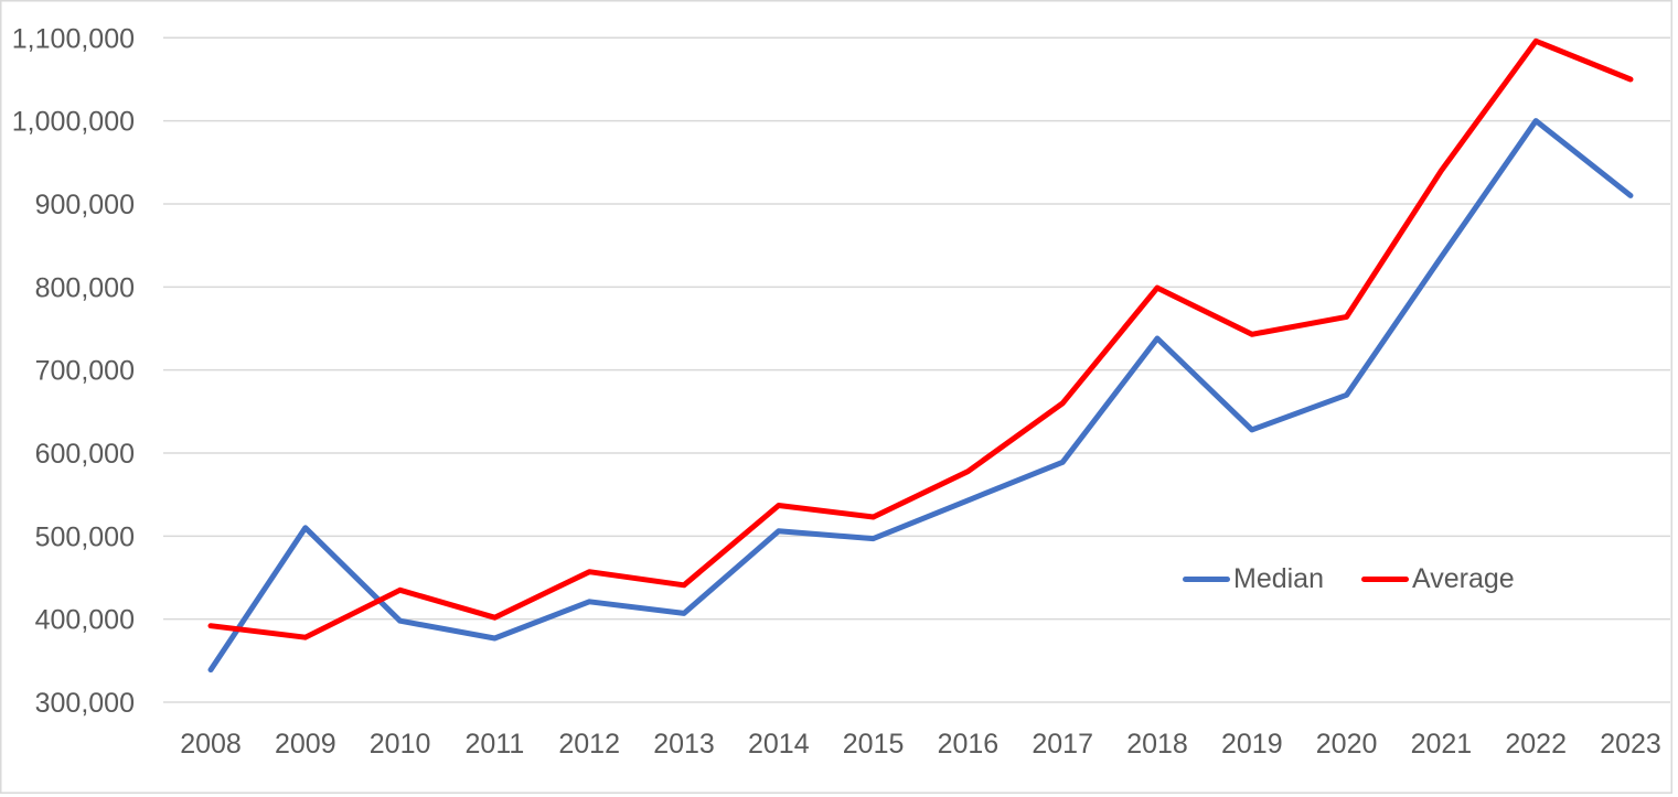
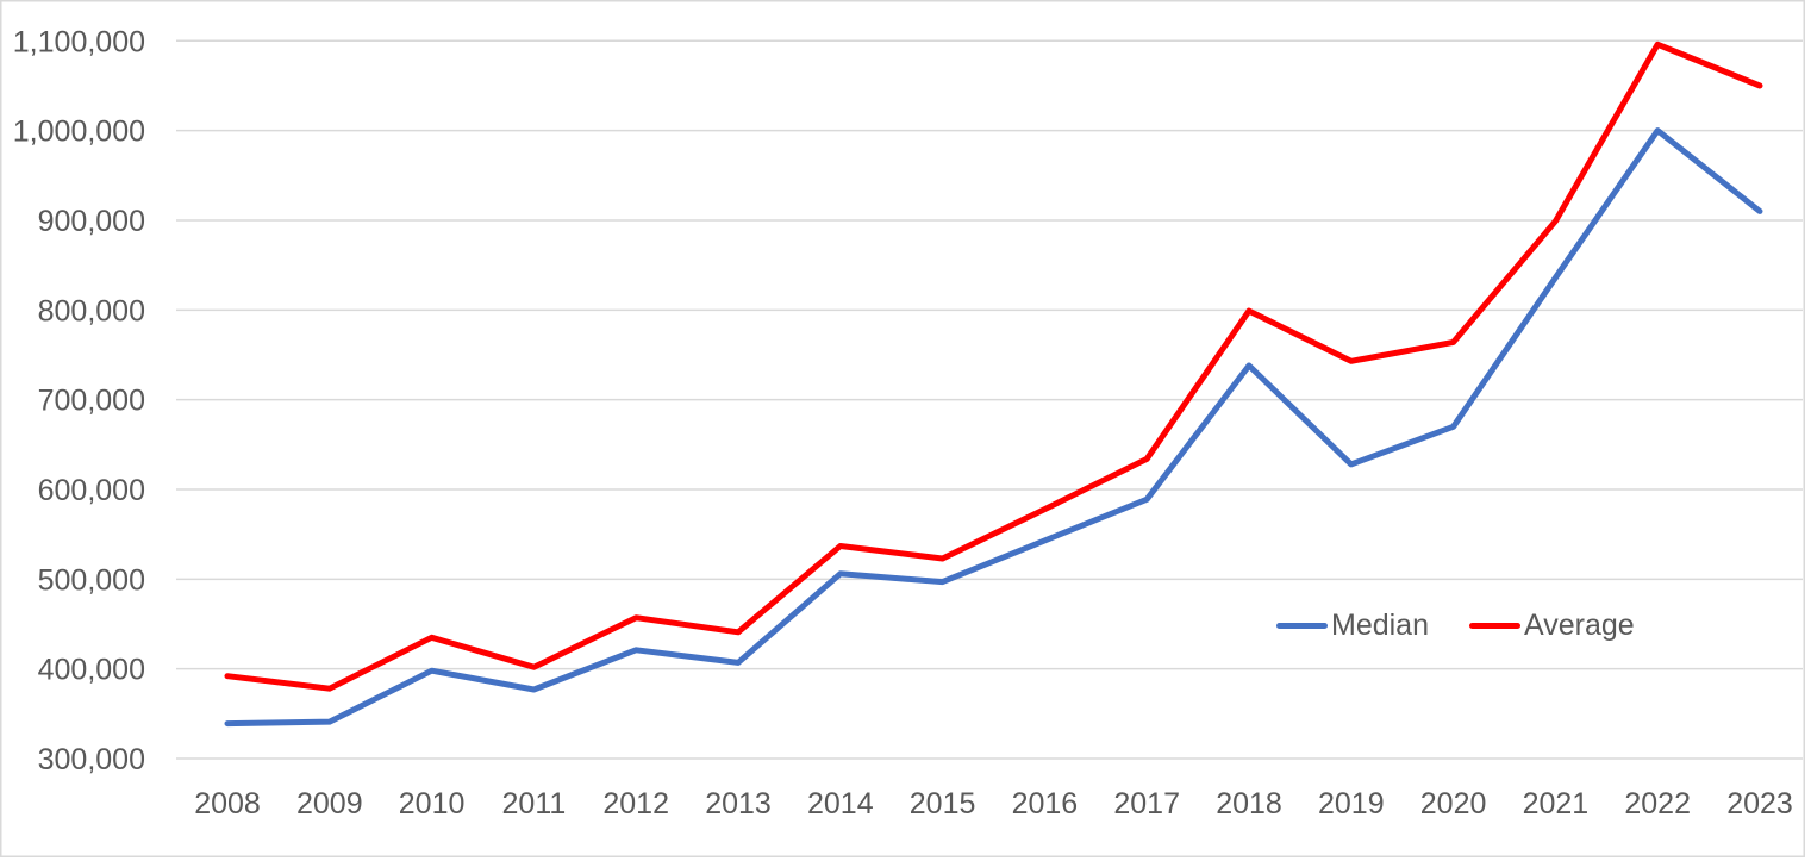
Median/2009: 510000 -> 340000
Average/2017: 660000 -> 630000
Average/2021: 940000 -> 900000
